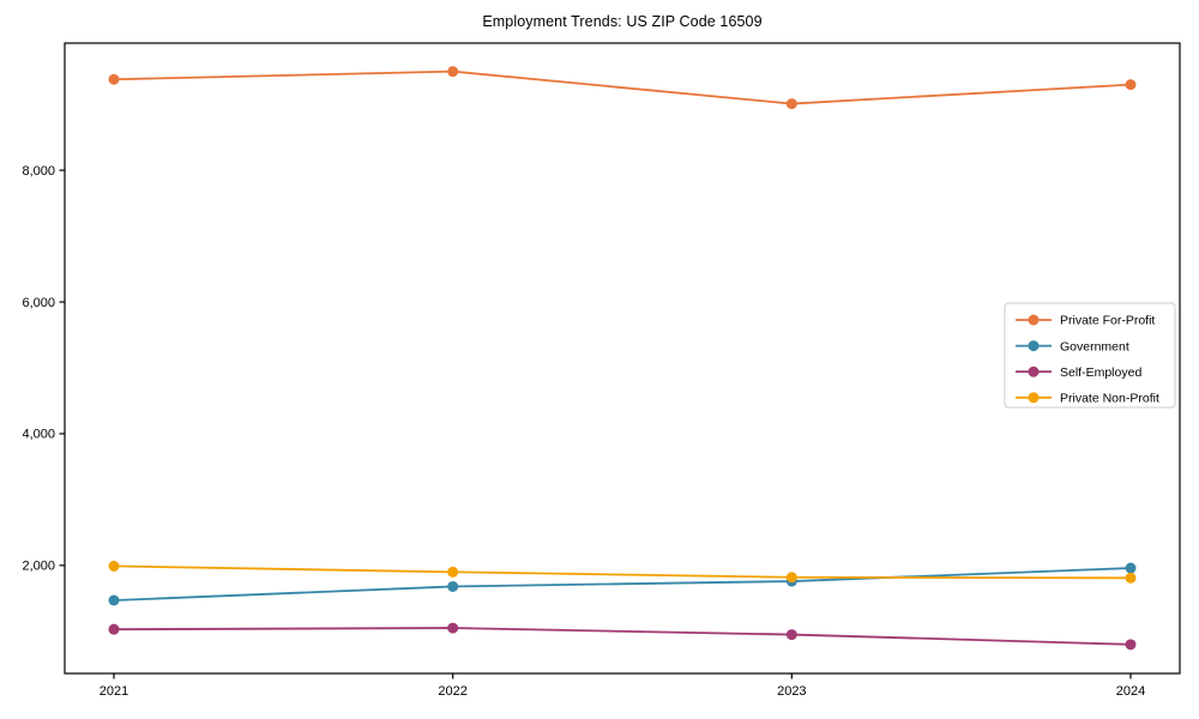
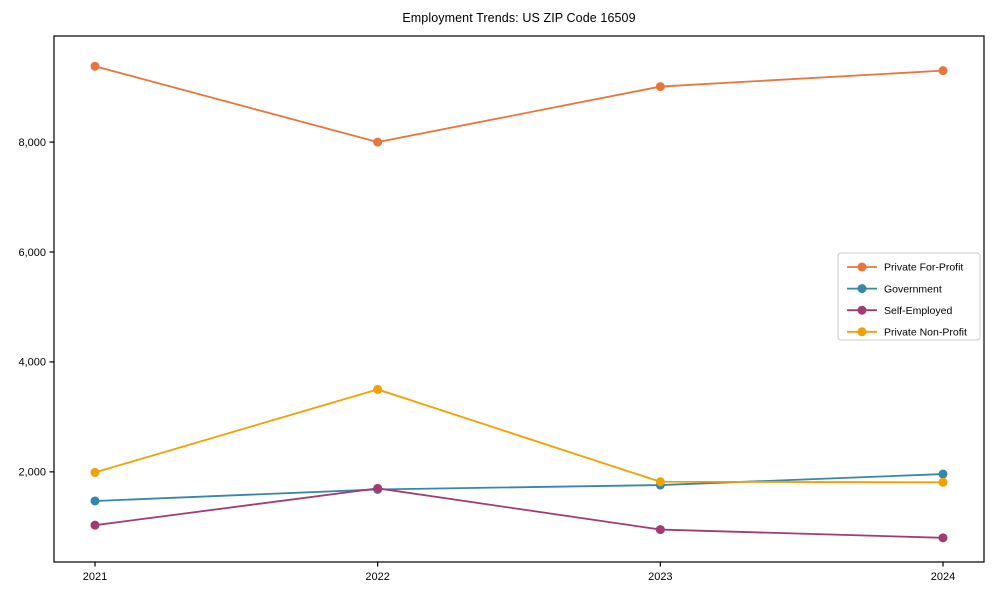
Private For-Profit/2022: 9500 -> 8000
Self-Employed/2022: 1000 -> 1700
Private Non-Profit/2022: 1900 -> 3500
